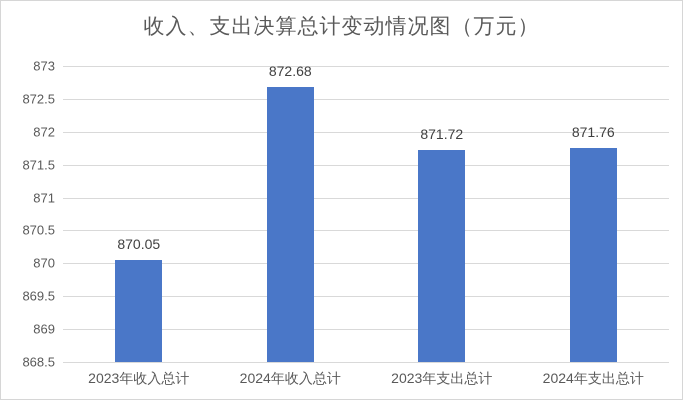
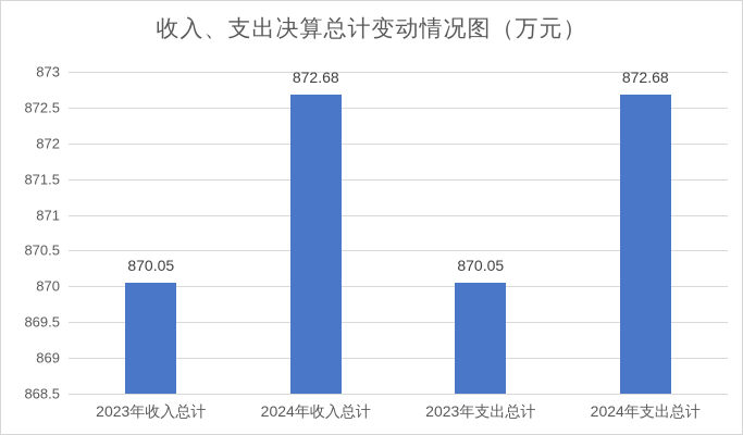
2023年支出总计: 871.72 -> 870.05
2024年支出总计: 871.76 -> 872.68
